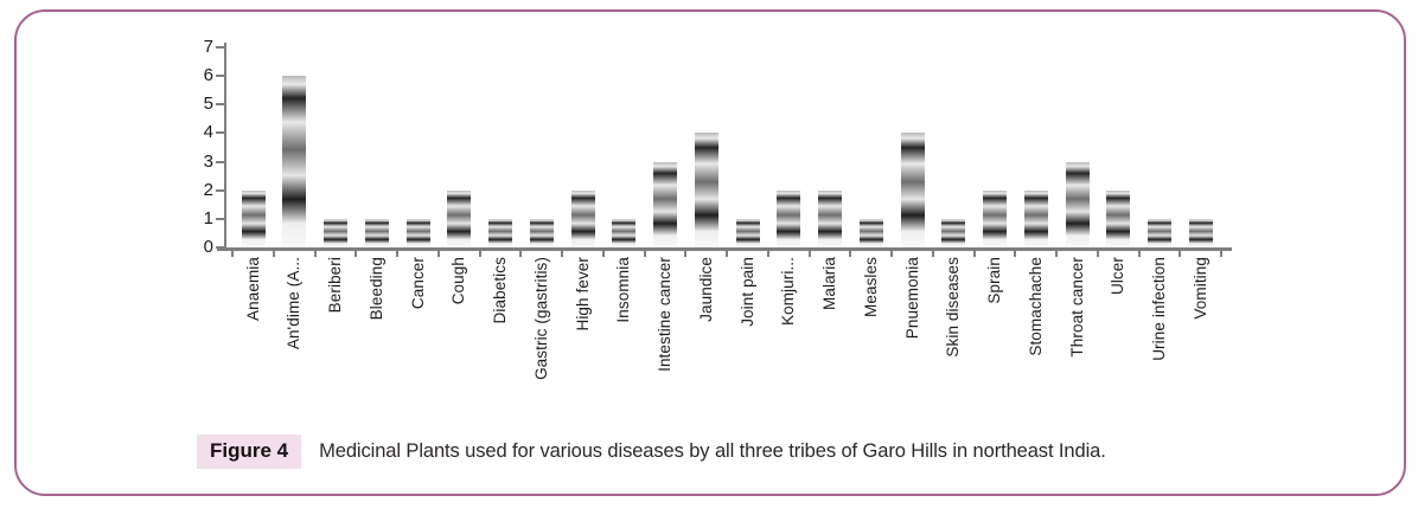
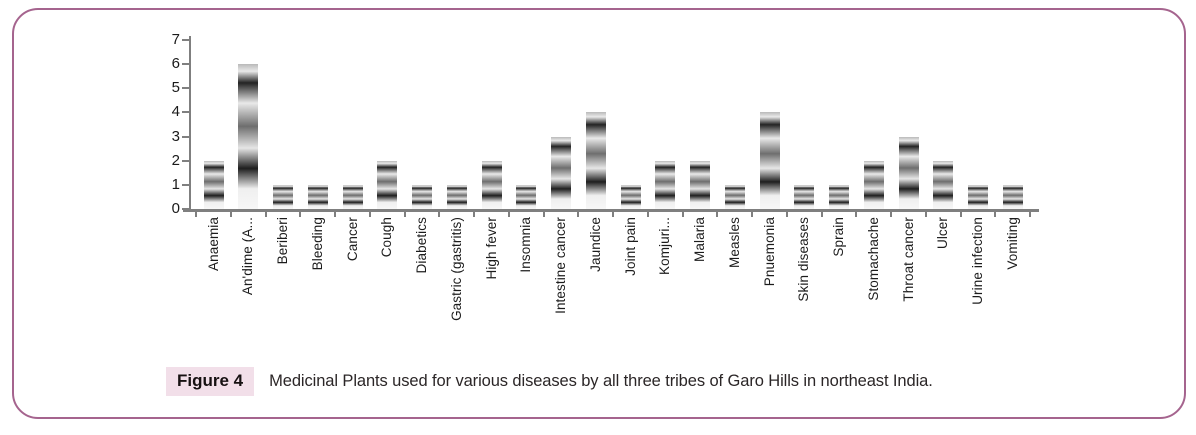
Sprain: 2 -> 1
